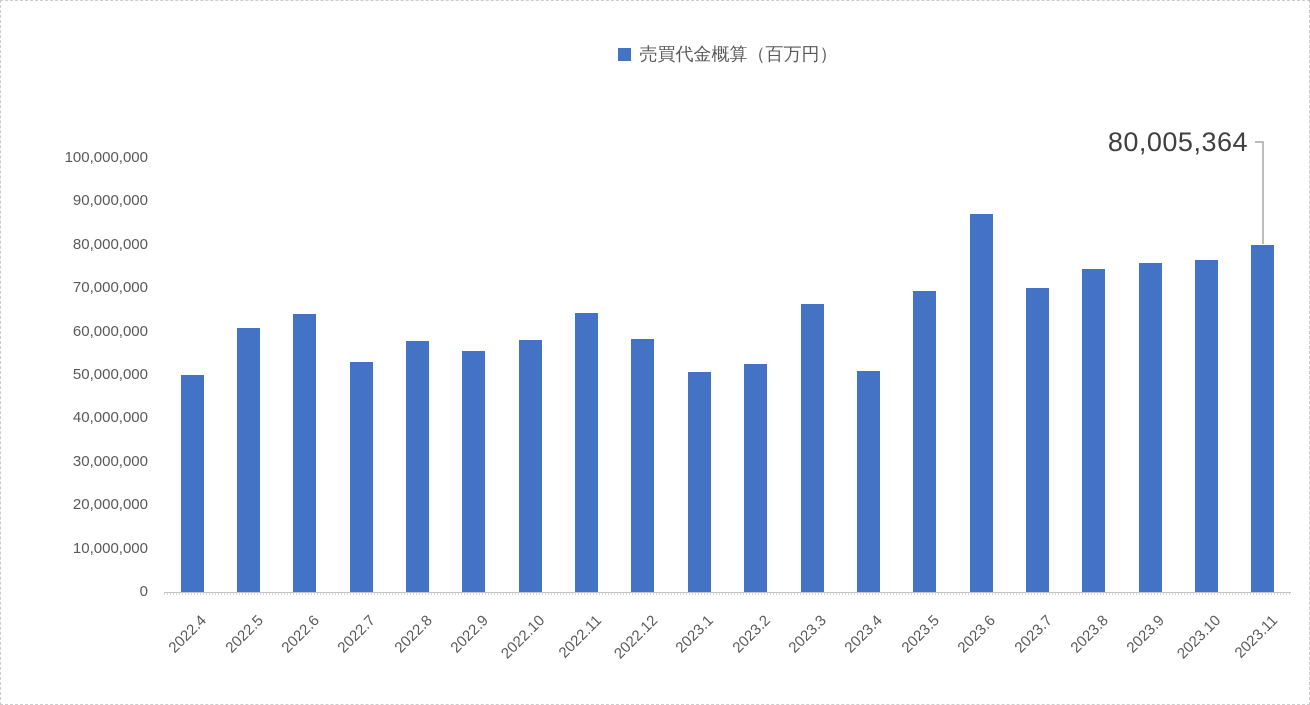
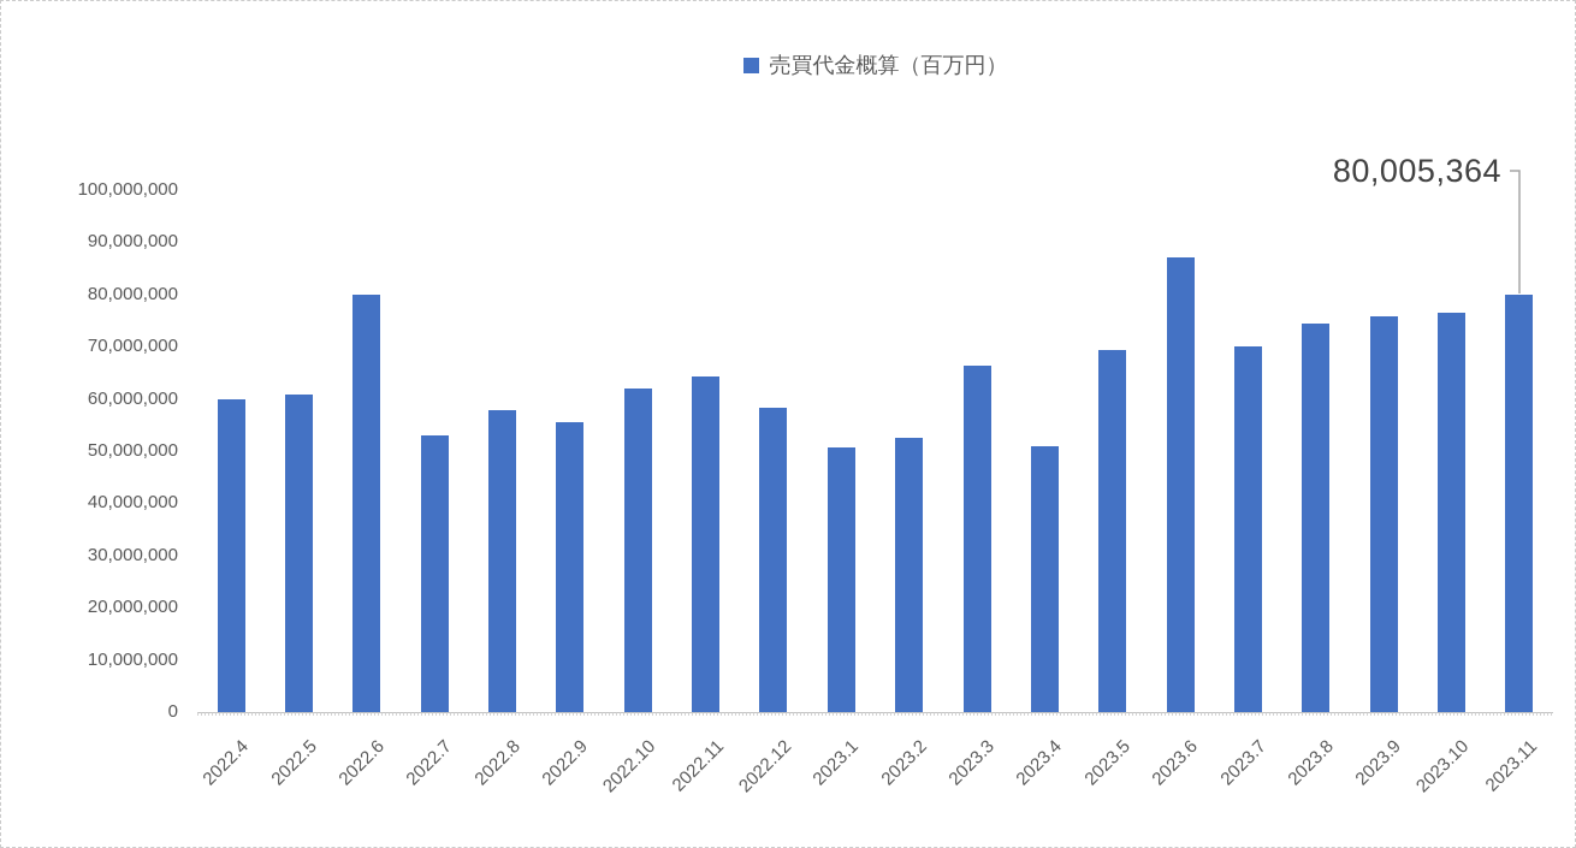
2022.4: 50000000 -> 60000000
2022.6: 64000000 -> 80000000
2022.10: 58000000 -> 62000000
